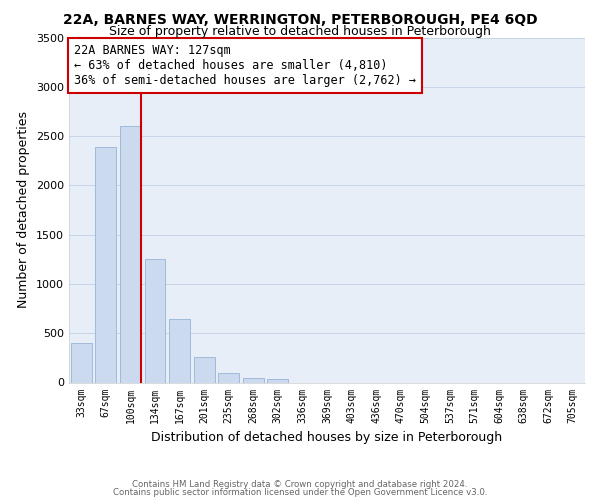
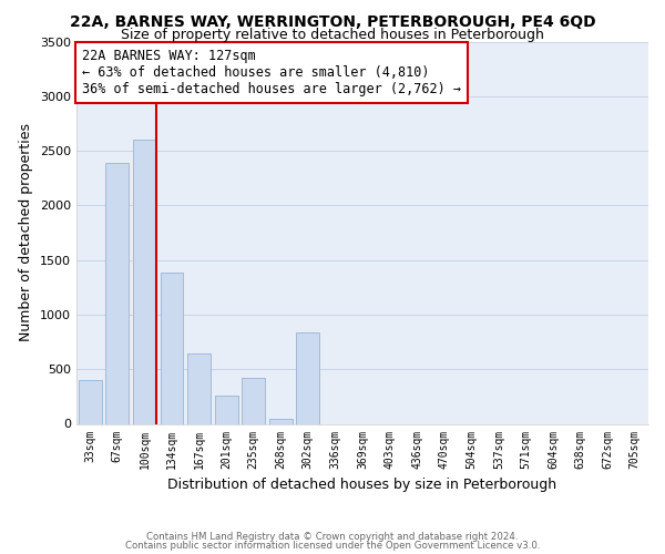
134sqm: 1250 -> 1380
235sqm: 100 -> 420
302sqm: 40 -> 840
